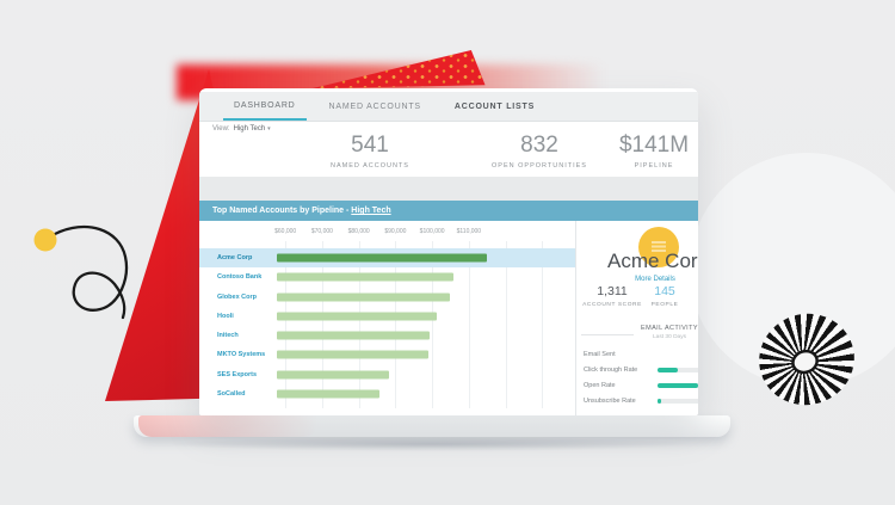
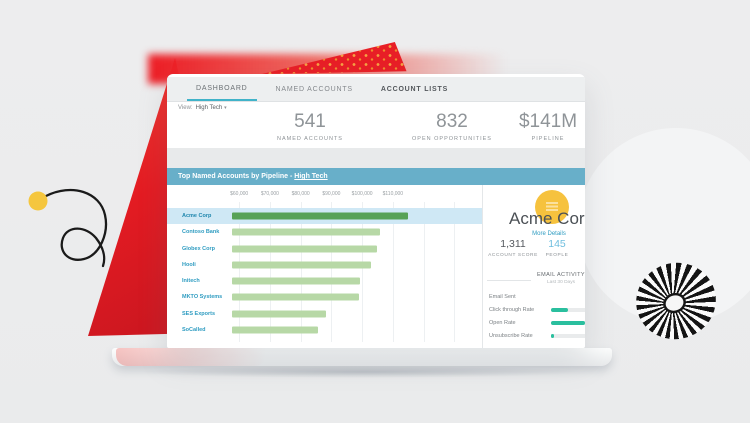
Hooli: $102000 -> $103000
